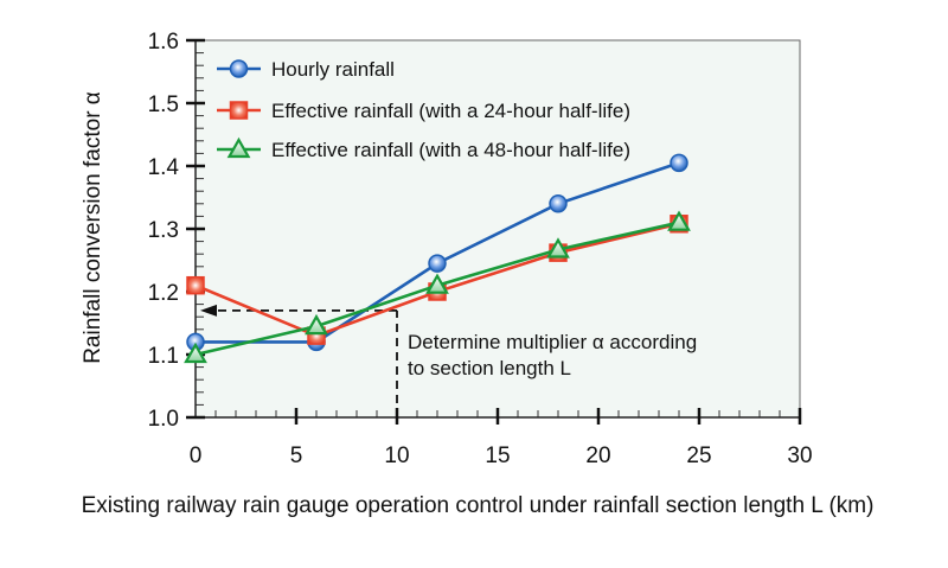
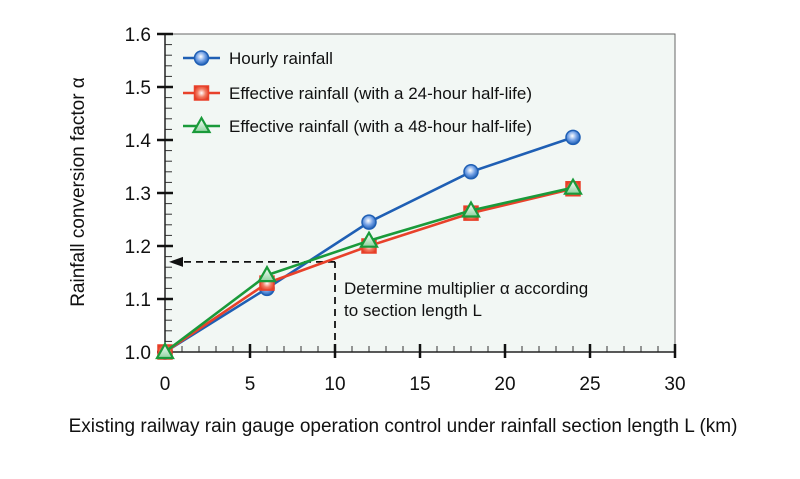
Hourly rainfall/0: 1.12 -> 1.00
Effective rainfall (with a 24-hour half-life)/0: 1.21 -> 1.00
Effective rainfall (with a 48-hour half-life)/0: 1.10 -> 1.00
